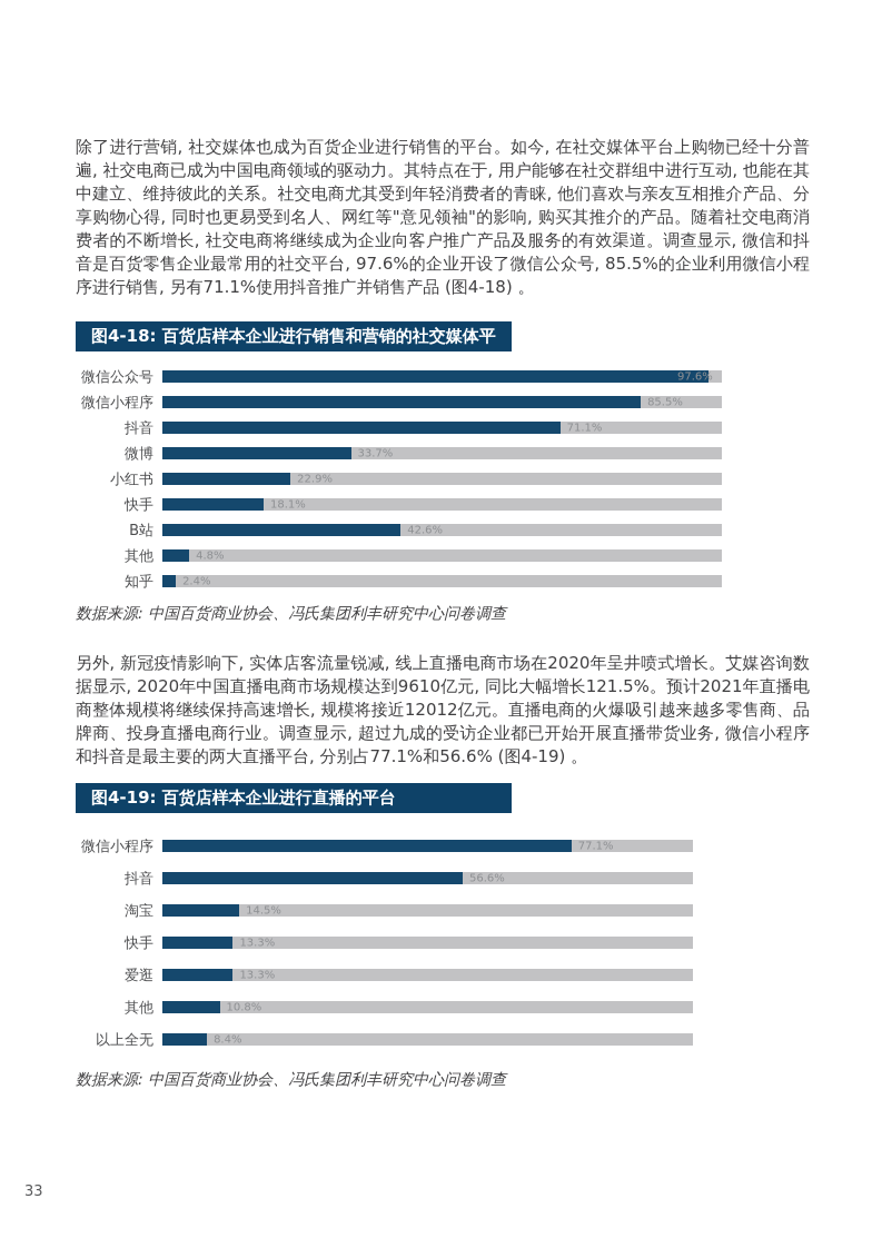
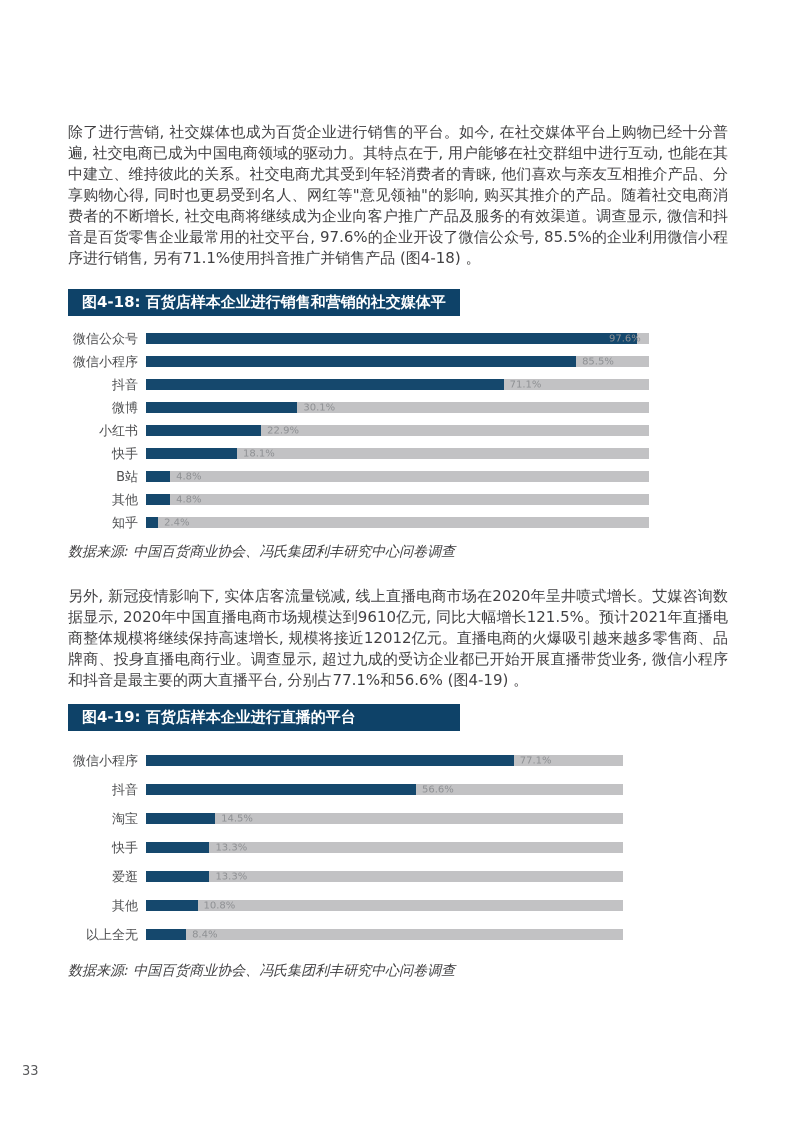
图4-18: 百货店样本企业进行销售和营销的社交媒体平台/微博: 33.7% -> 30.1%
图4-18: 百货店样本企业进行销售和营销的社交媒体平台/B站: 42.6% -> 4.8%
